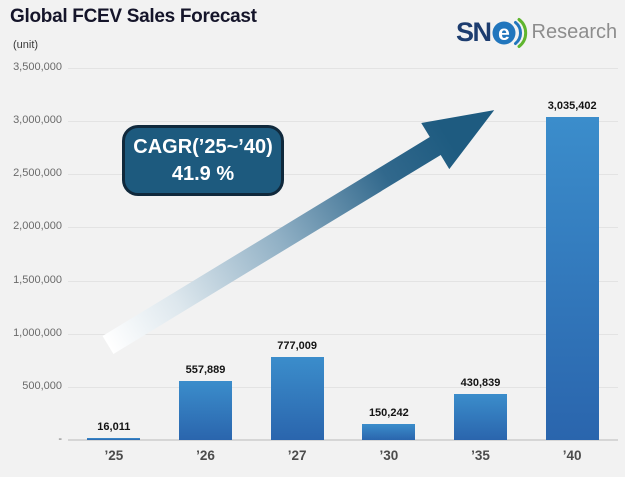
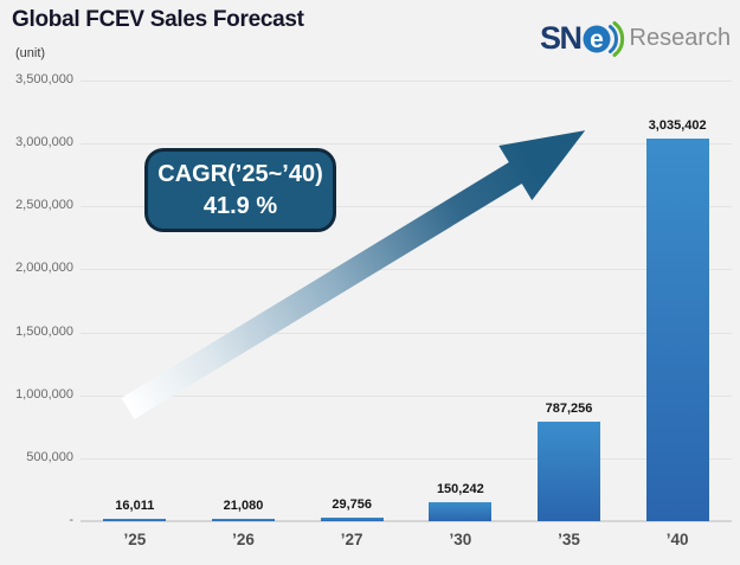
’26: 557,889 -> 21,080
’27: 777,009 -> 29,756
’35: 430,839 -> 787,256
